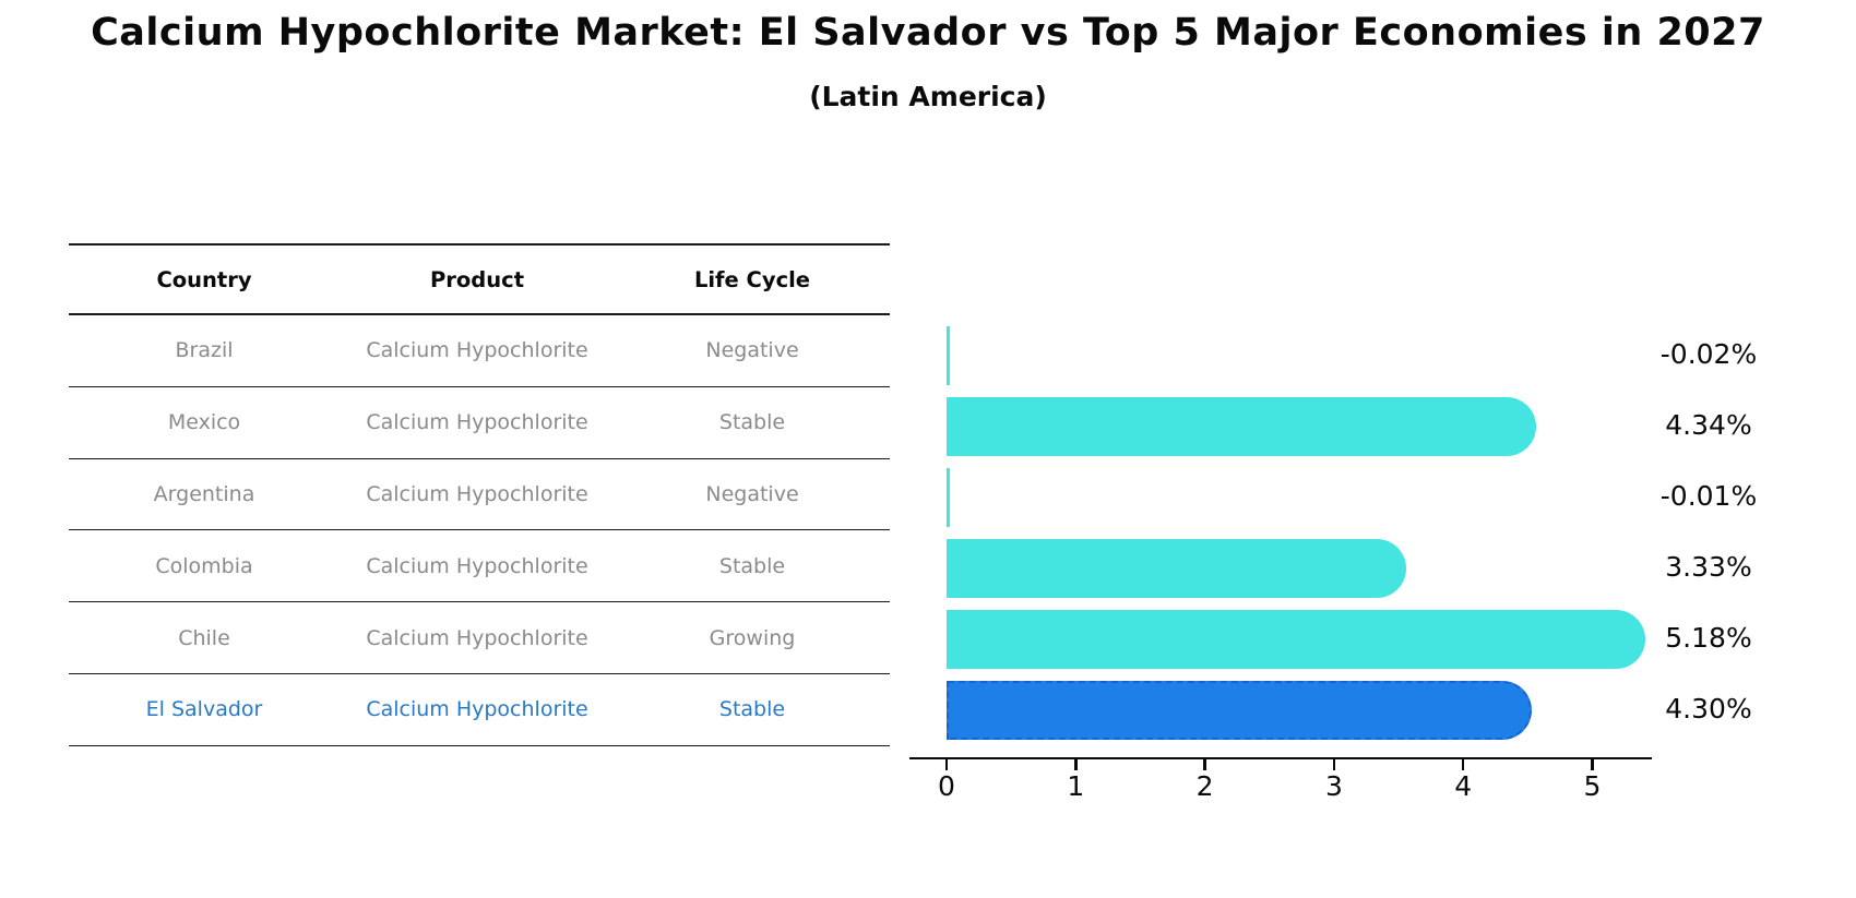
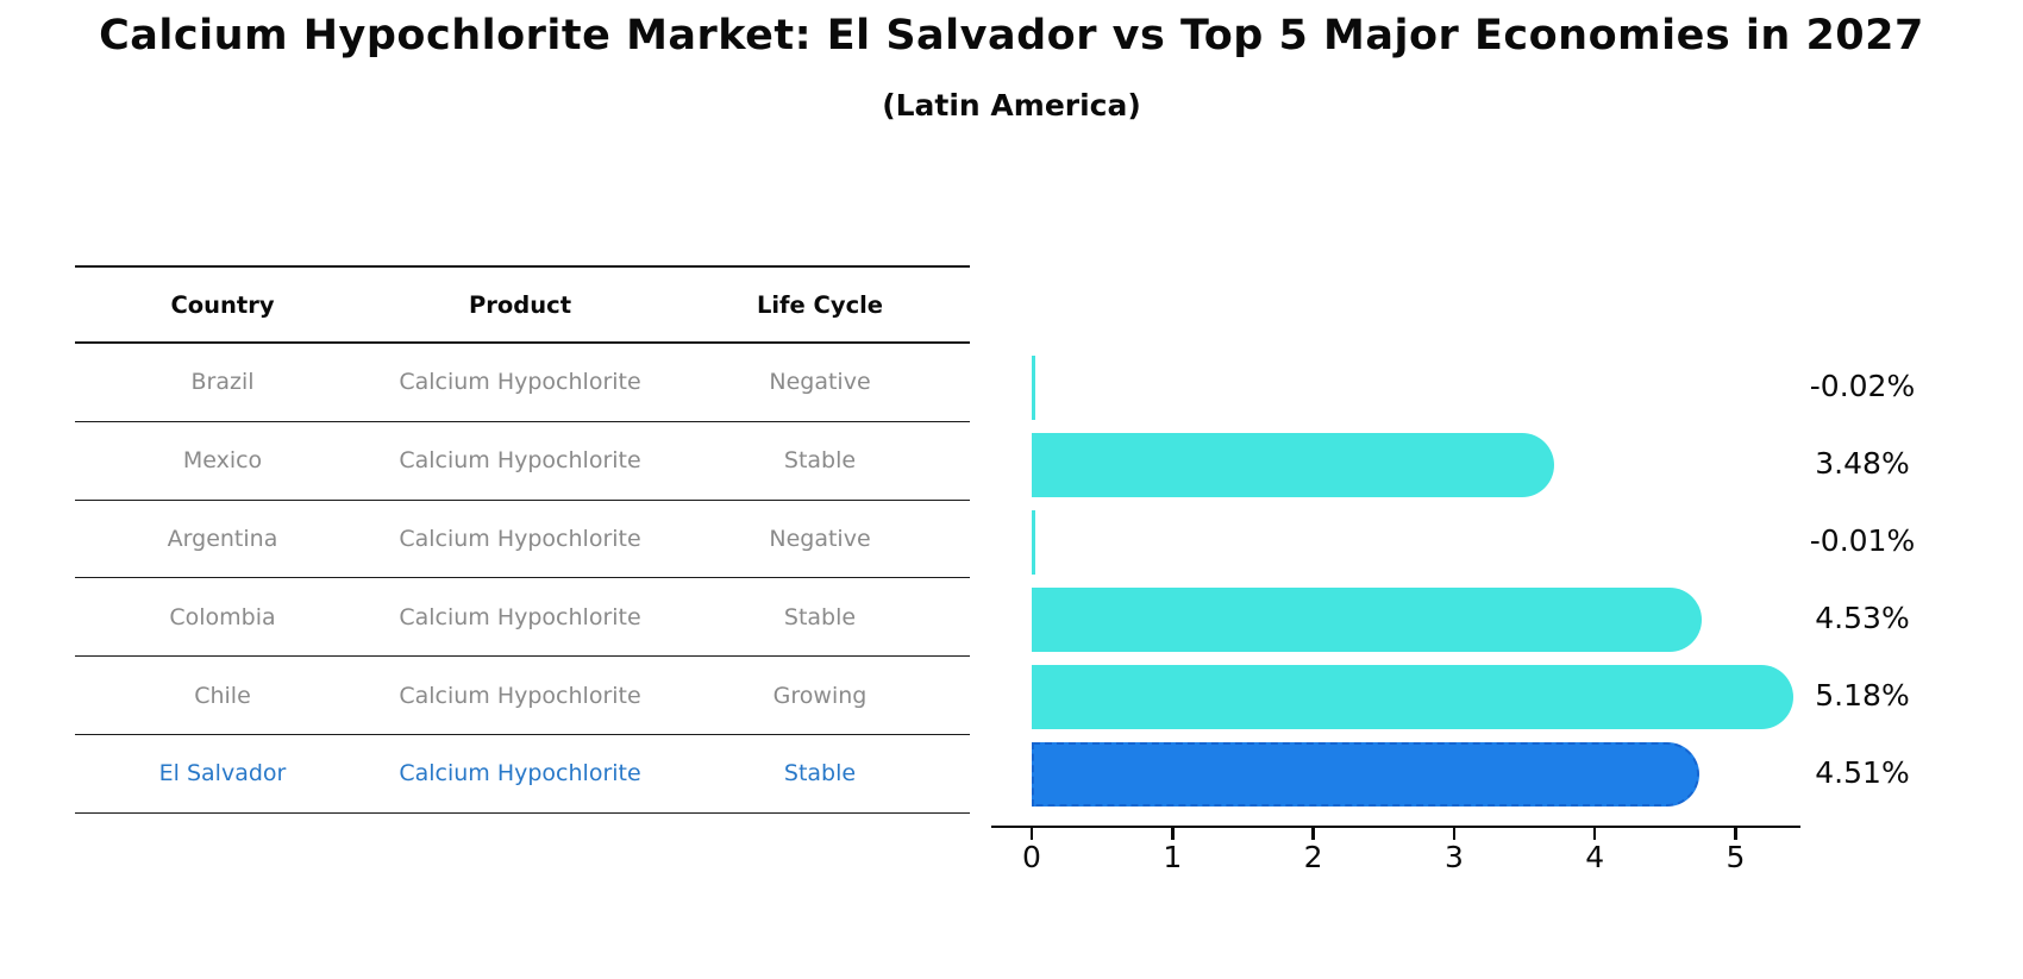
Mexico: 4.34% -> 3.48%
Colombia: 3.33% -> 4.53%
El Salvador: 4.30% -> 4.51%
